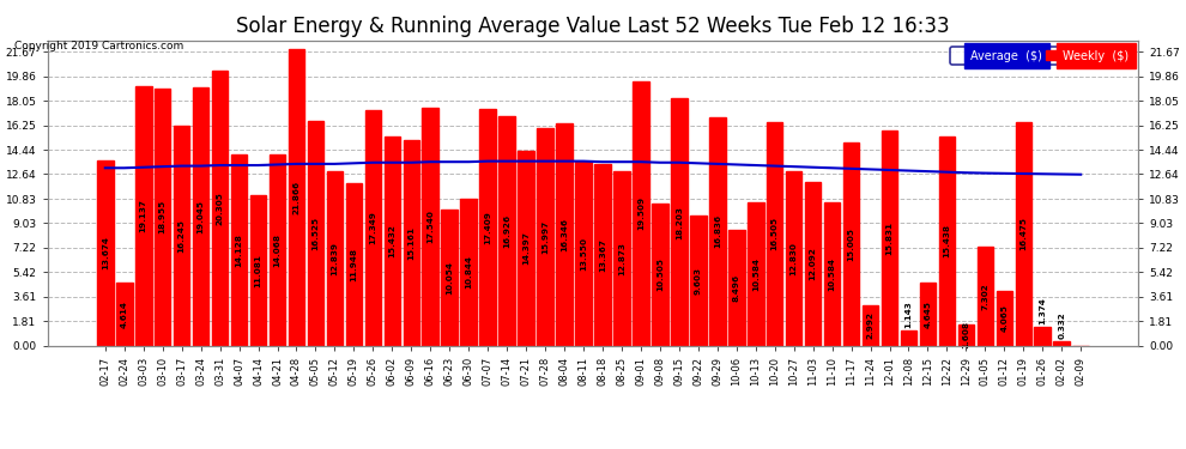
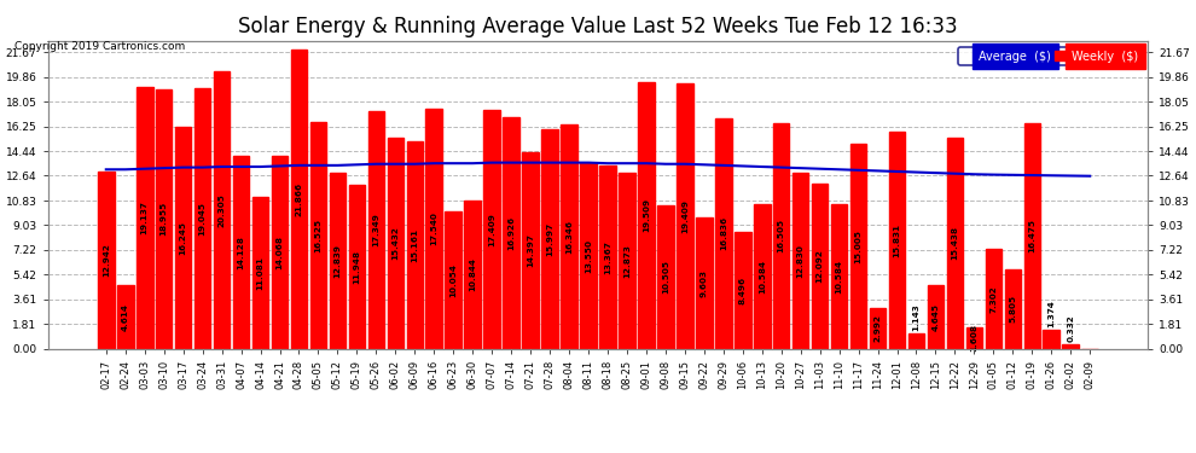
Weekly ($)/02-17: 13.674 -> 12.942
Weekly ($)/09-15: 18.203 -> 19.409
Weekly ($)/01-12: 4.065 -> 5.805
